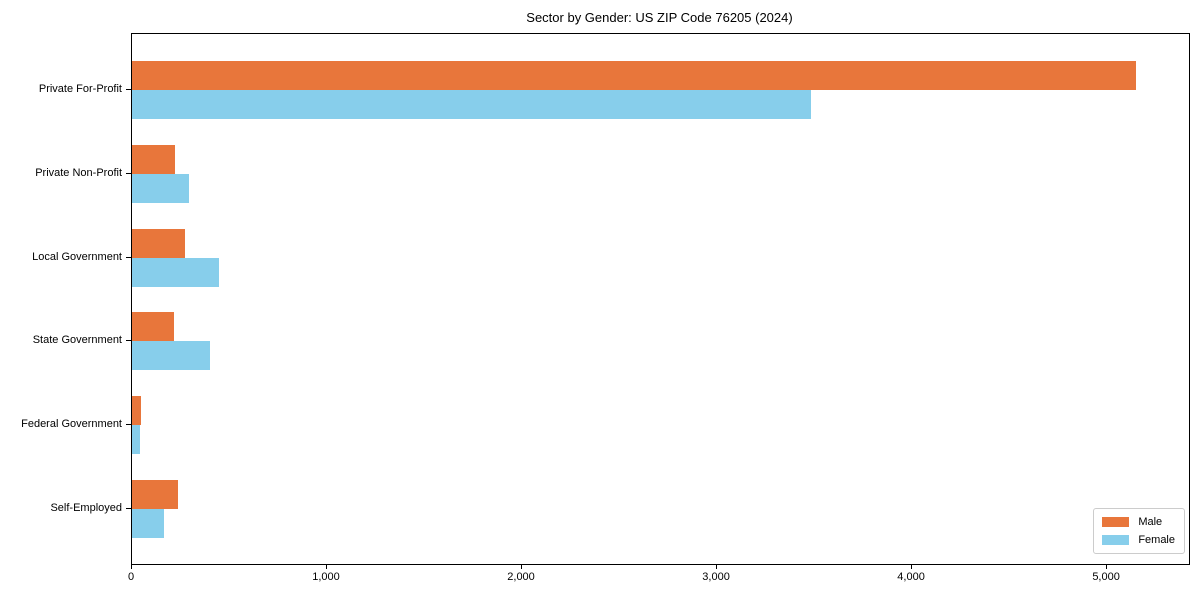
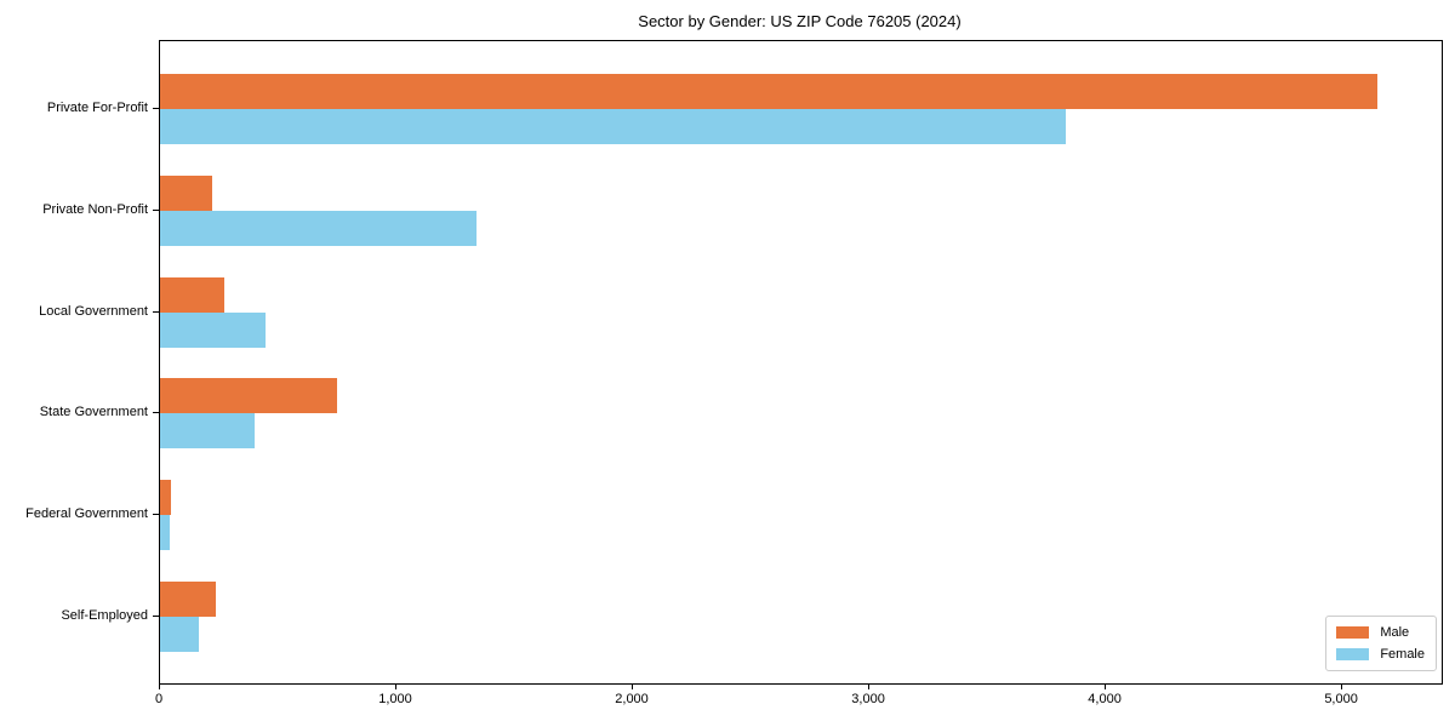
Female/Private For-Profit: 3480 -> 3830
Female/Private Non-Profit: 290 -> 1340
Male/State Government: 220 -> 750
